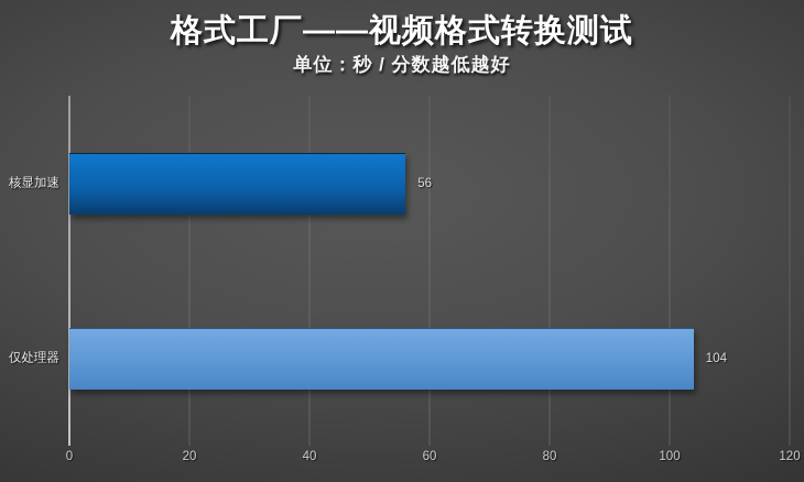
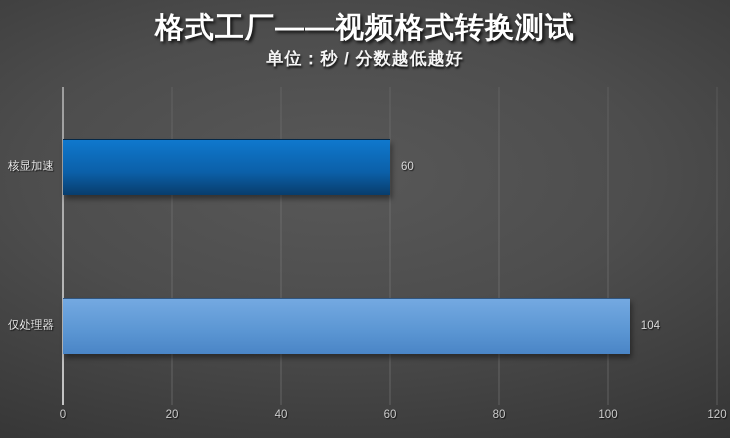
核显加速: 56 -> 60
